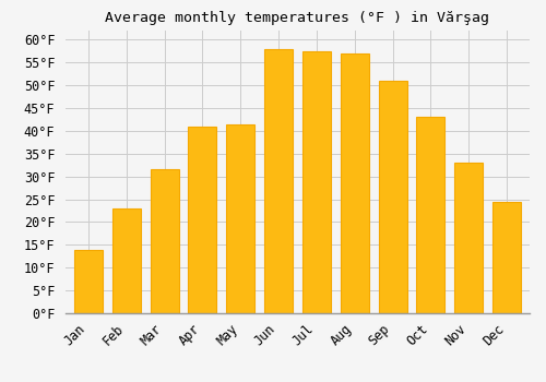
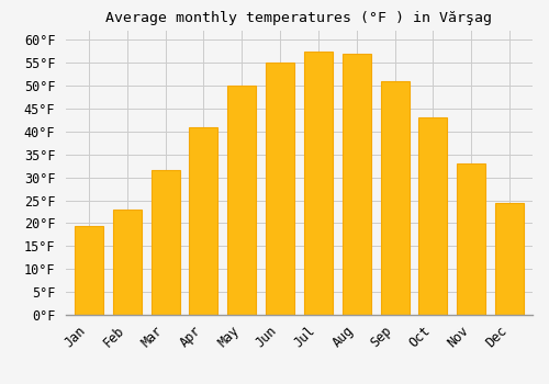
Jan: 14.0°F -> 19.5°F
May: 41.5°F -> 50.0°F
Jun: 58.0°F -> 55.0°F
